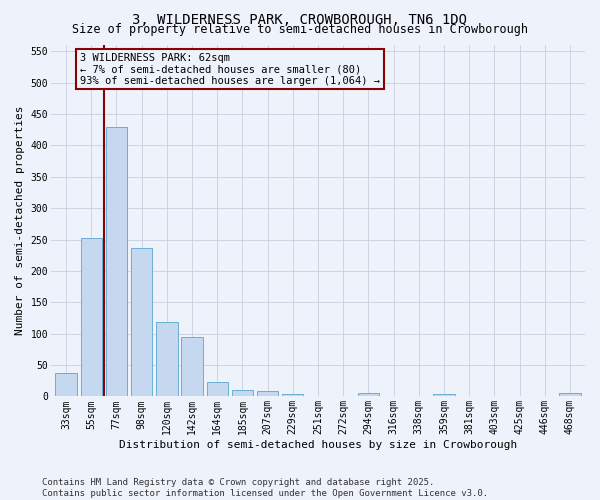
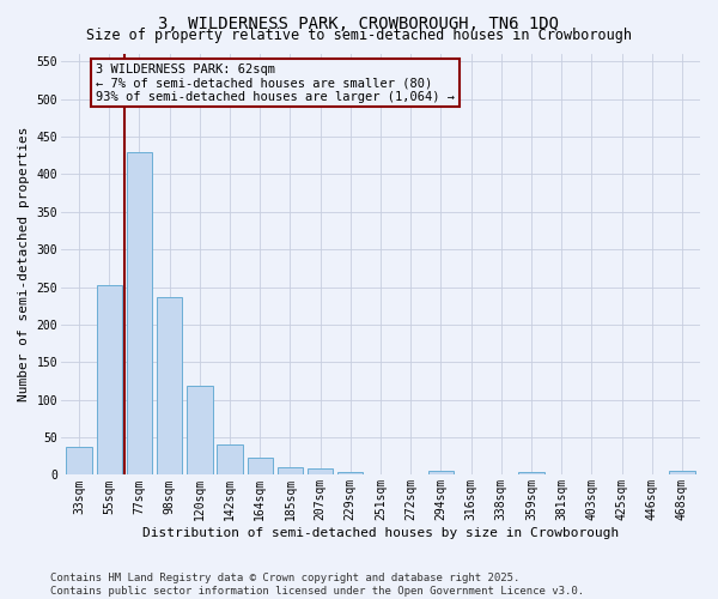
142sqm: 94 -> 40
